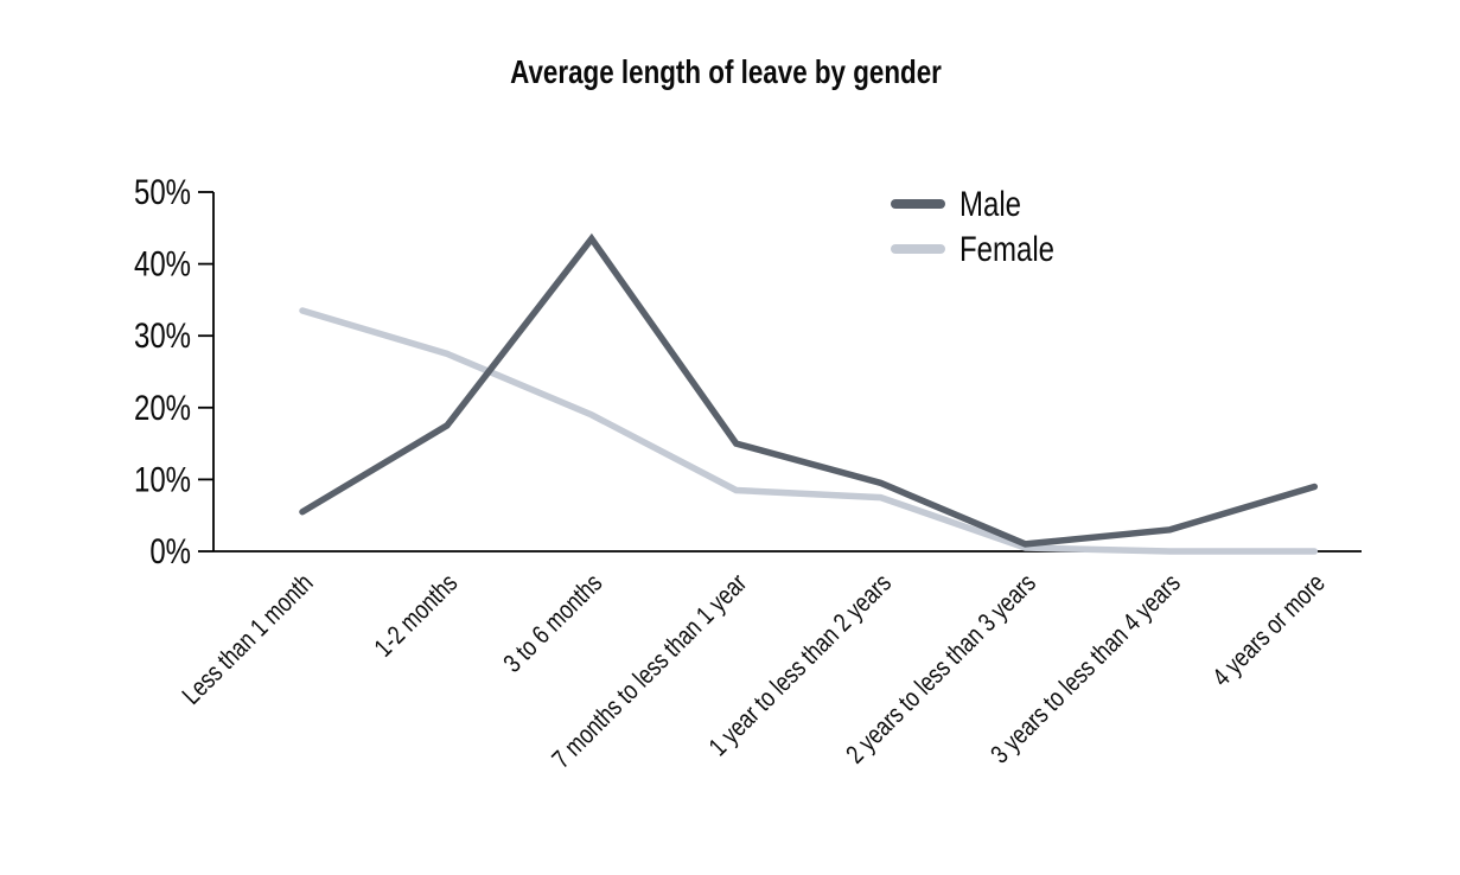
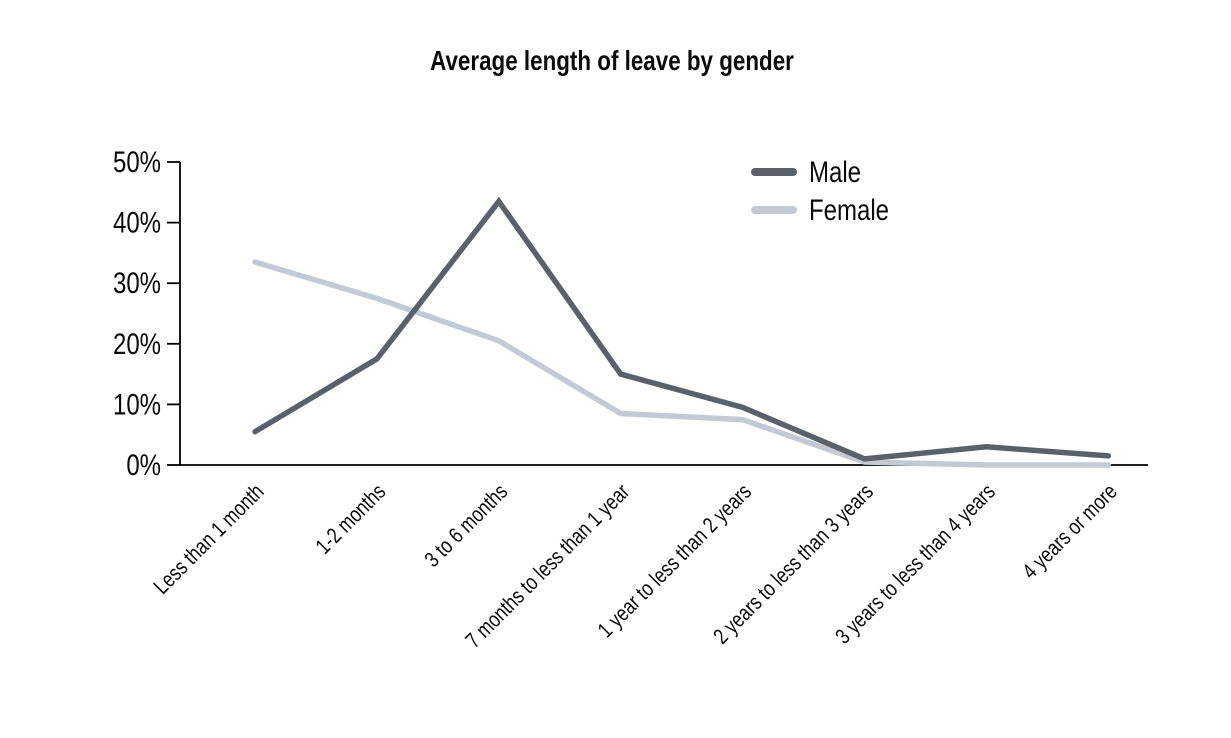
Female/3 to 6 months: 19% -> 20%
Male/4 years or more: 9% -> 2%
